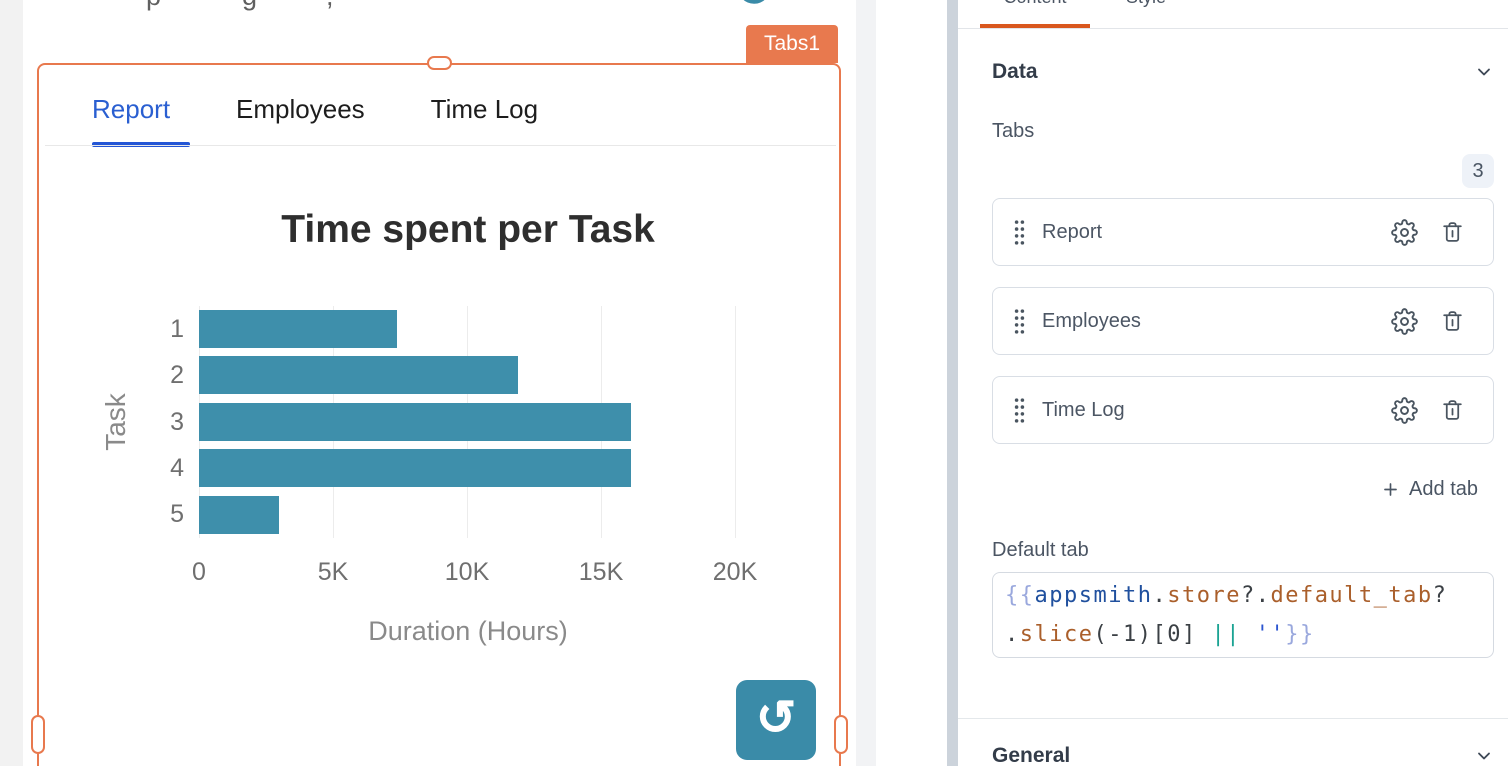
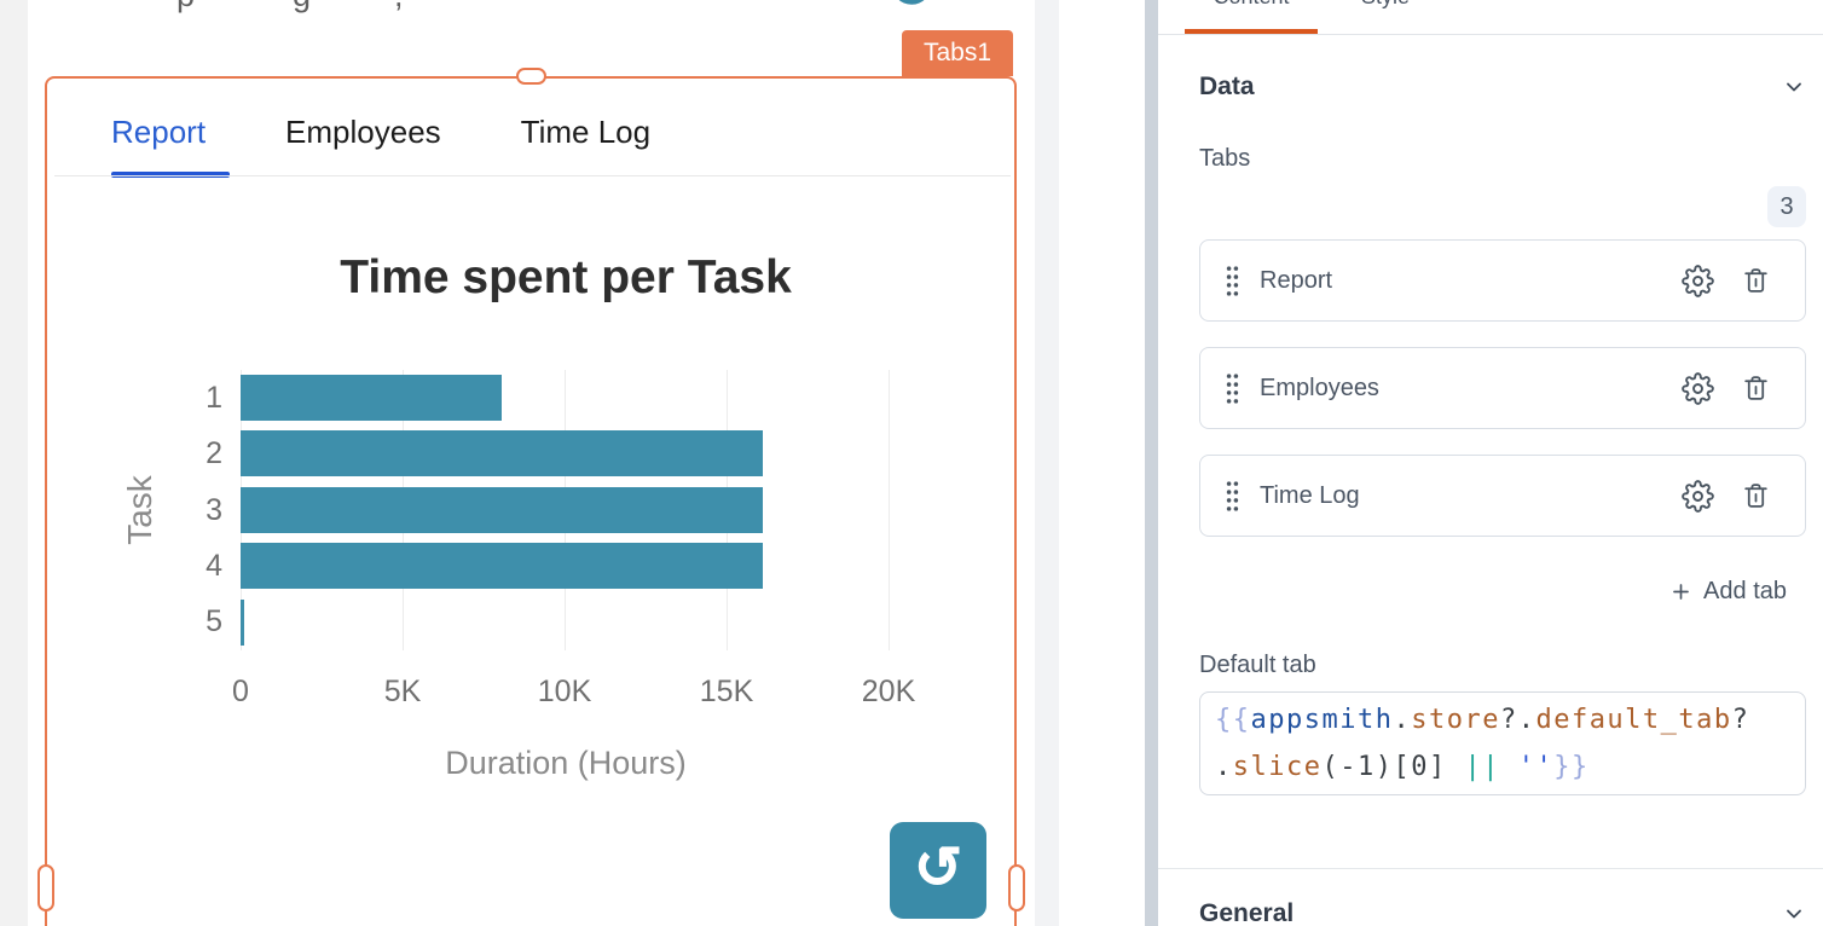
1: 7.4K -> 8.1K
2: 11.9K -> 16.1K
5: 3.0K -> 0.1K
